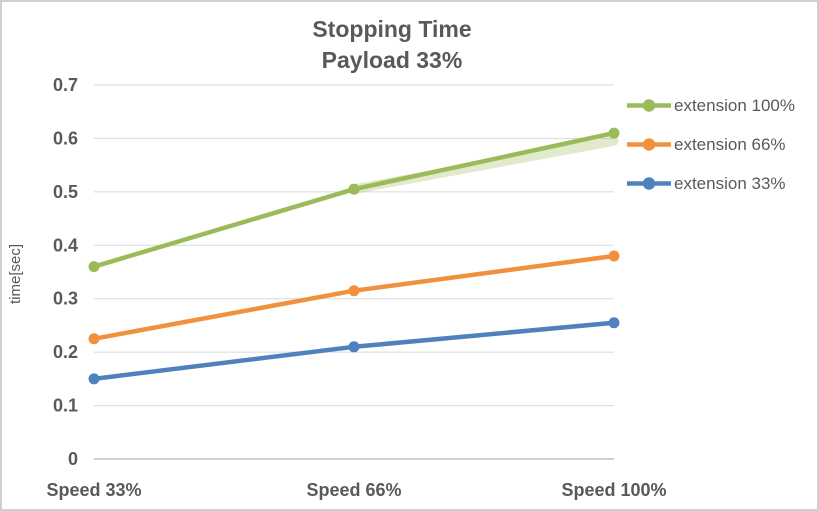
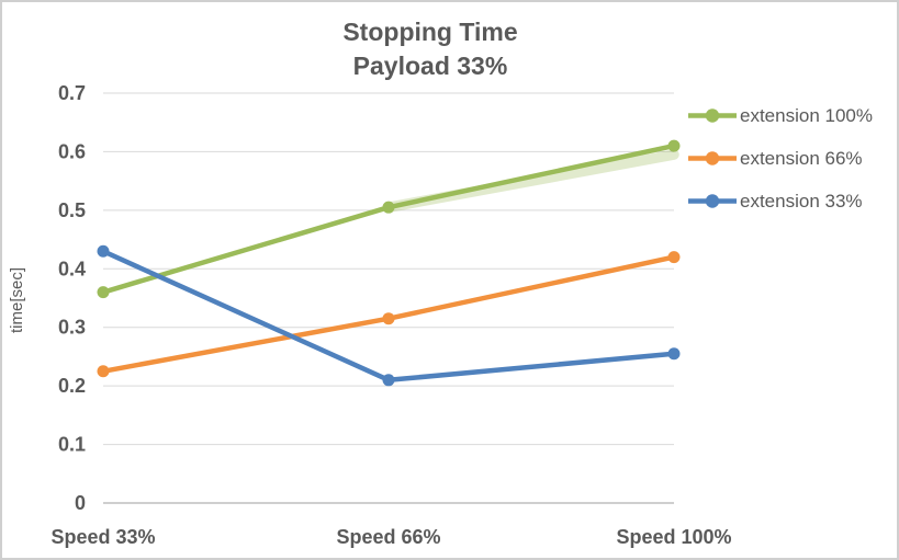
extension 33%/Speed 33%: 0.15 -> 0.43
extension 66%/Speed 100%: 0.38 -> 0.42
